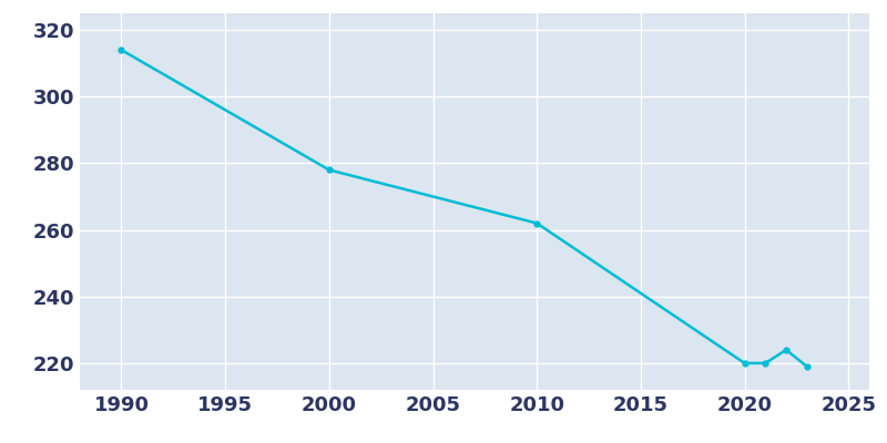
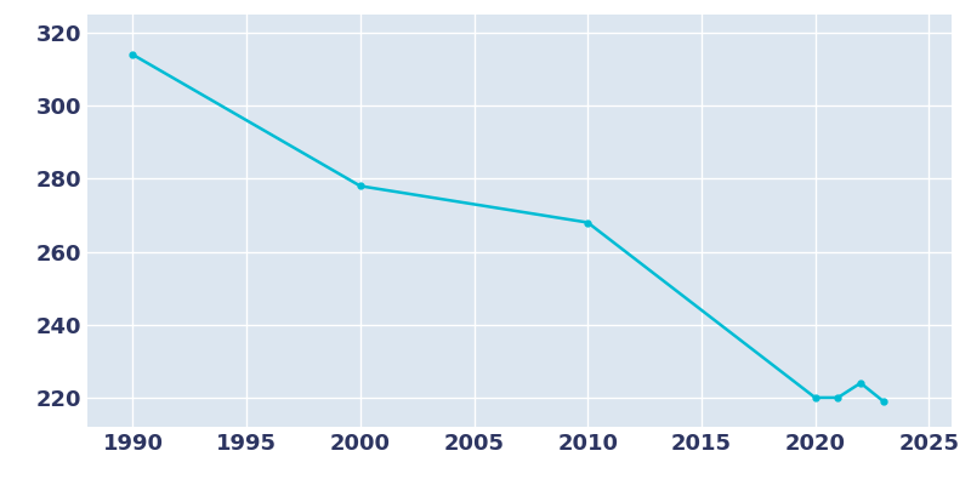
2010: 262 -> 268
